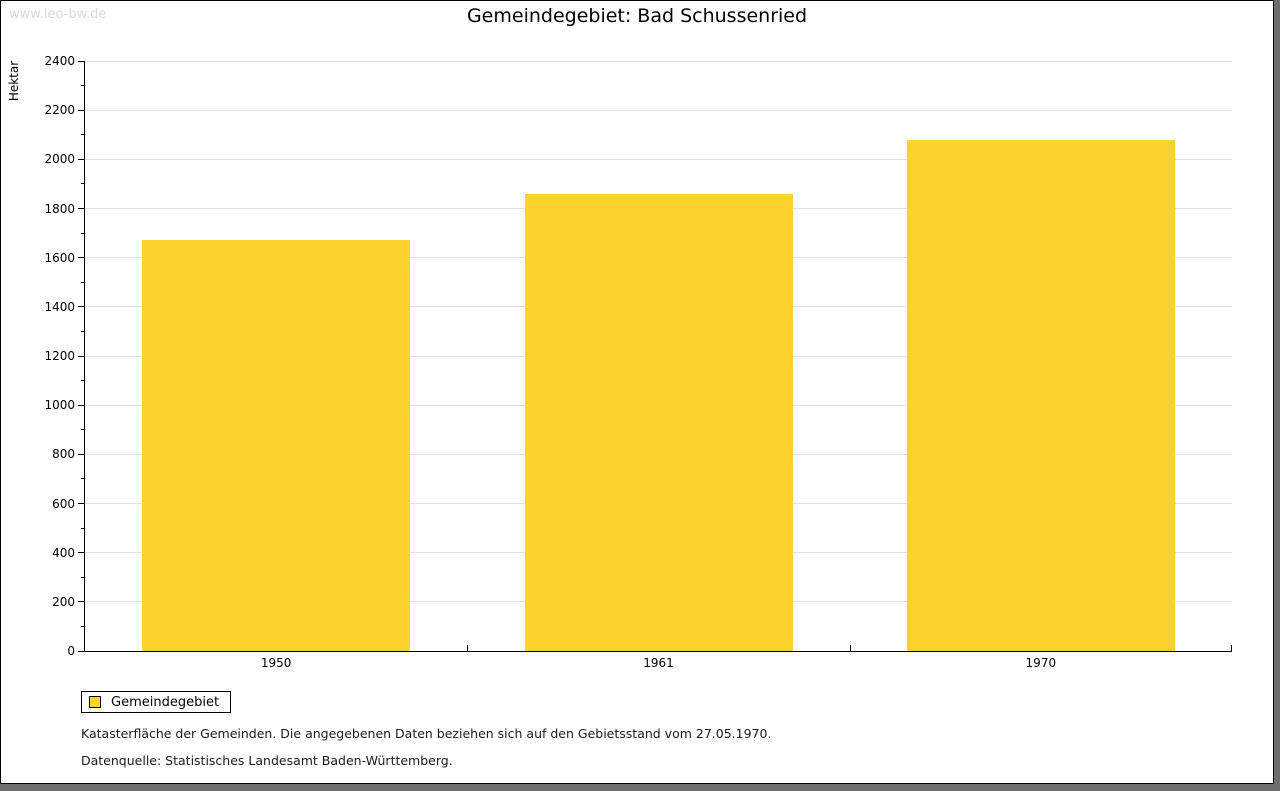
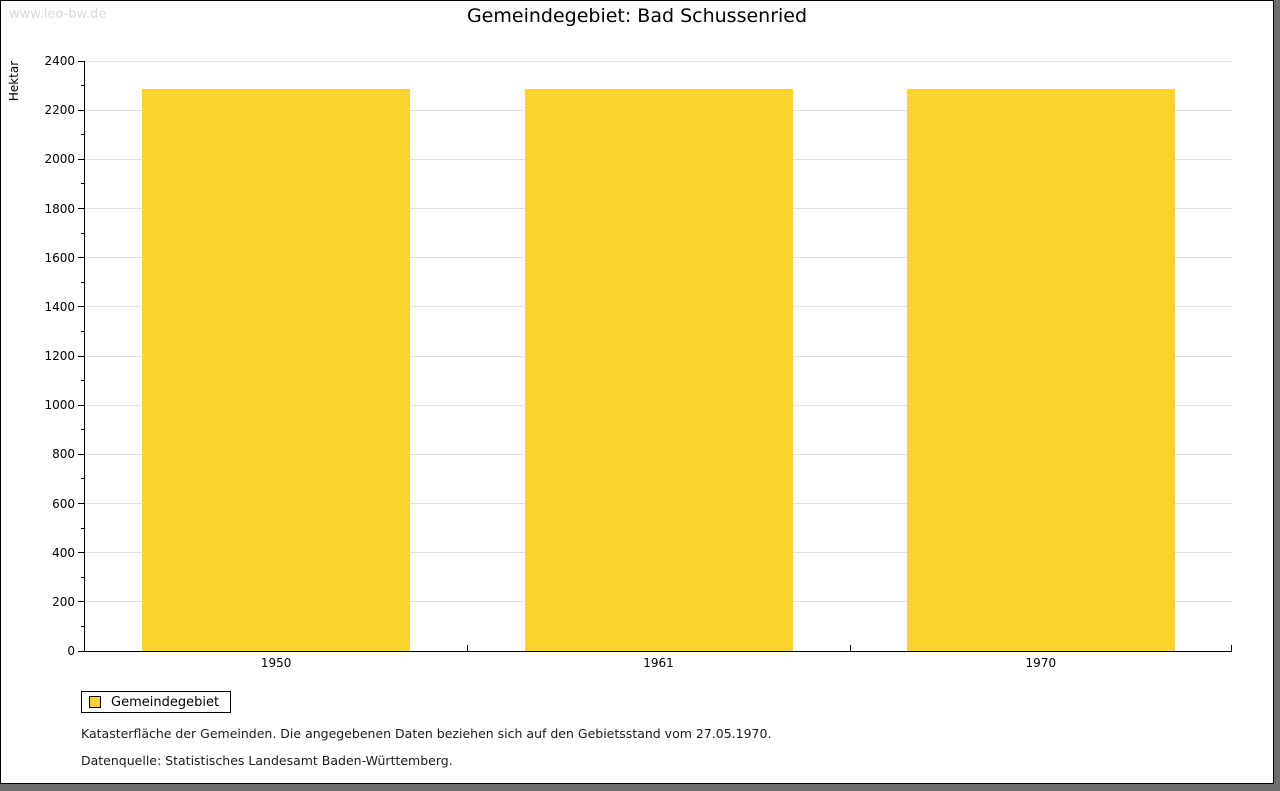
1950: 1670 -> 2290
1961: 1860 -> 2290
1970: 2080 -> 2290
